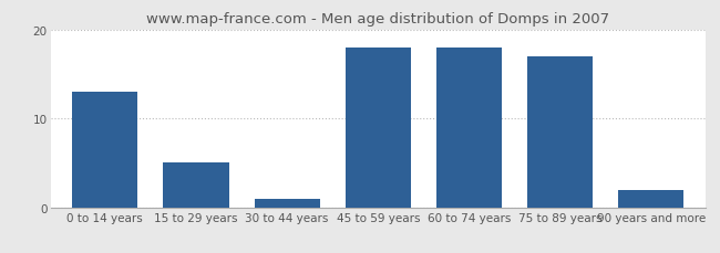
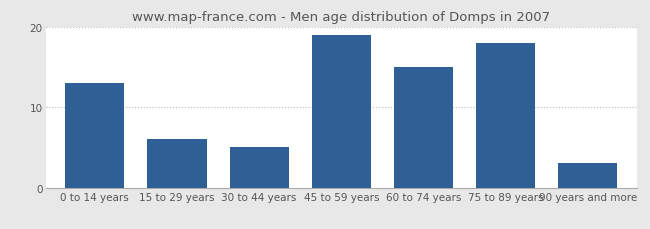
15 to 29 years: 5 -> 6
30 to 44 years: 1 -> 5
45 to 59 years: 18 -> 19
60 to 74 years: 18 -> 15
75 to 89 years: 17 -> 18
90 years and more: 2 -> 3
